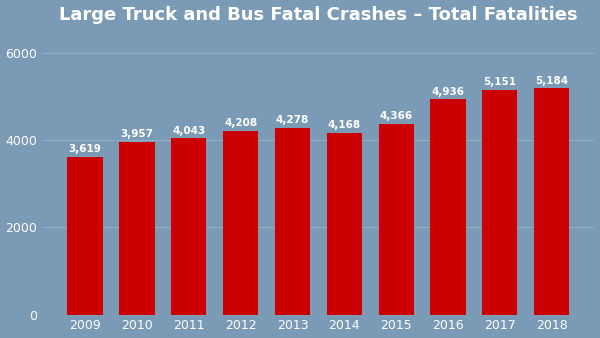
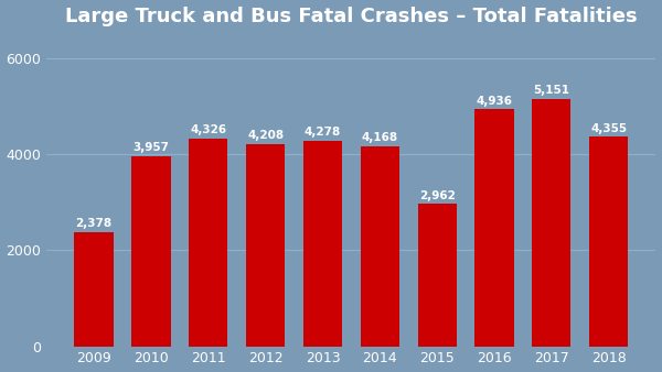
2009: 3,619 -> 2,378
2011: 4,043 -> 4,326
2015: 4,366 -> 2,962
2018: 5,184 -> 4,355
